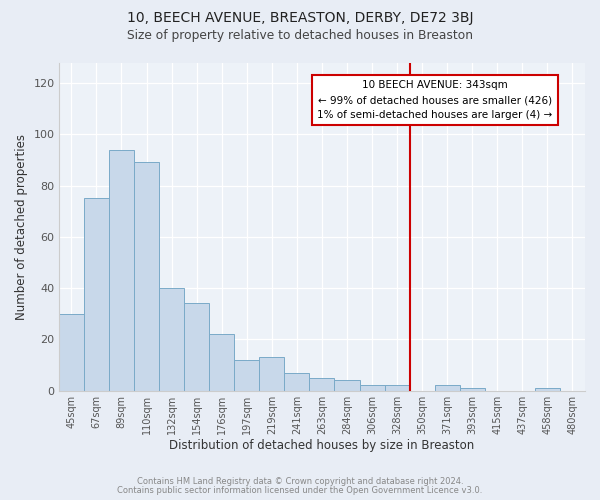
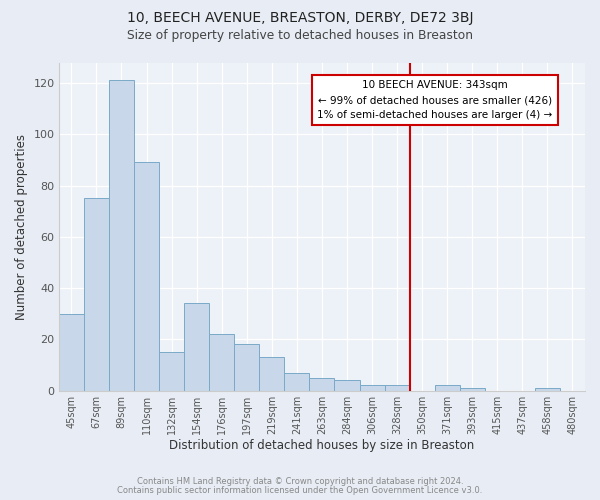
89sqm: 94 -> 121
132sqm: 40 -> 15
197sqm: 12 -> 18
